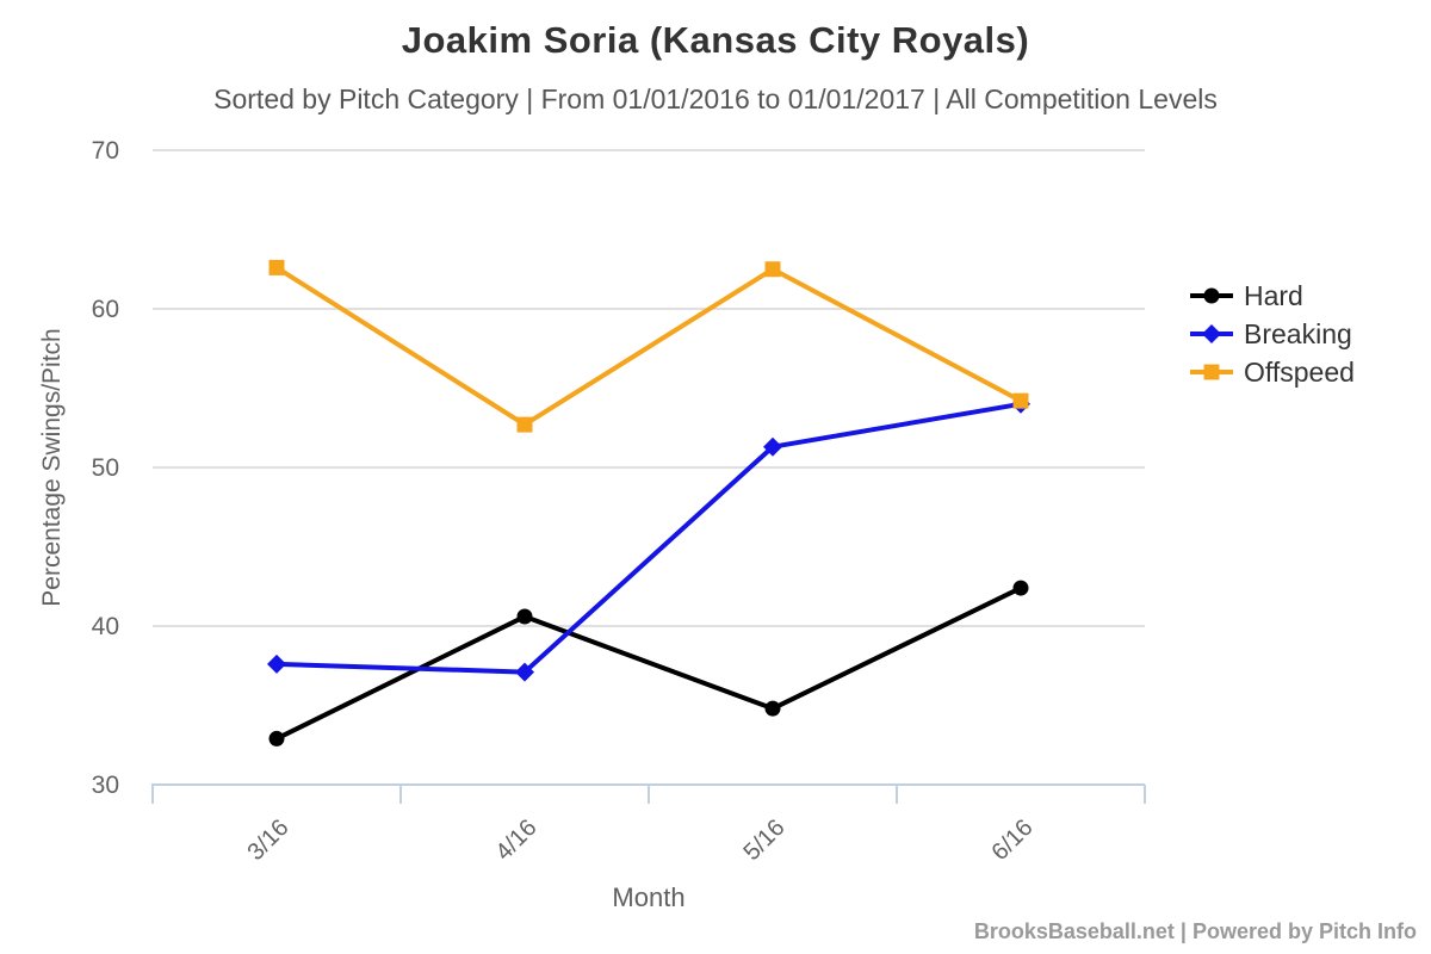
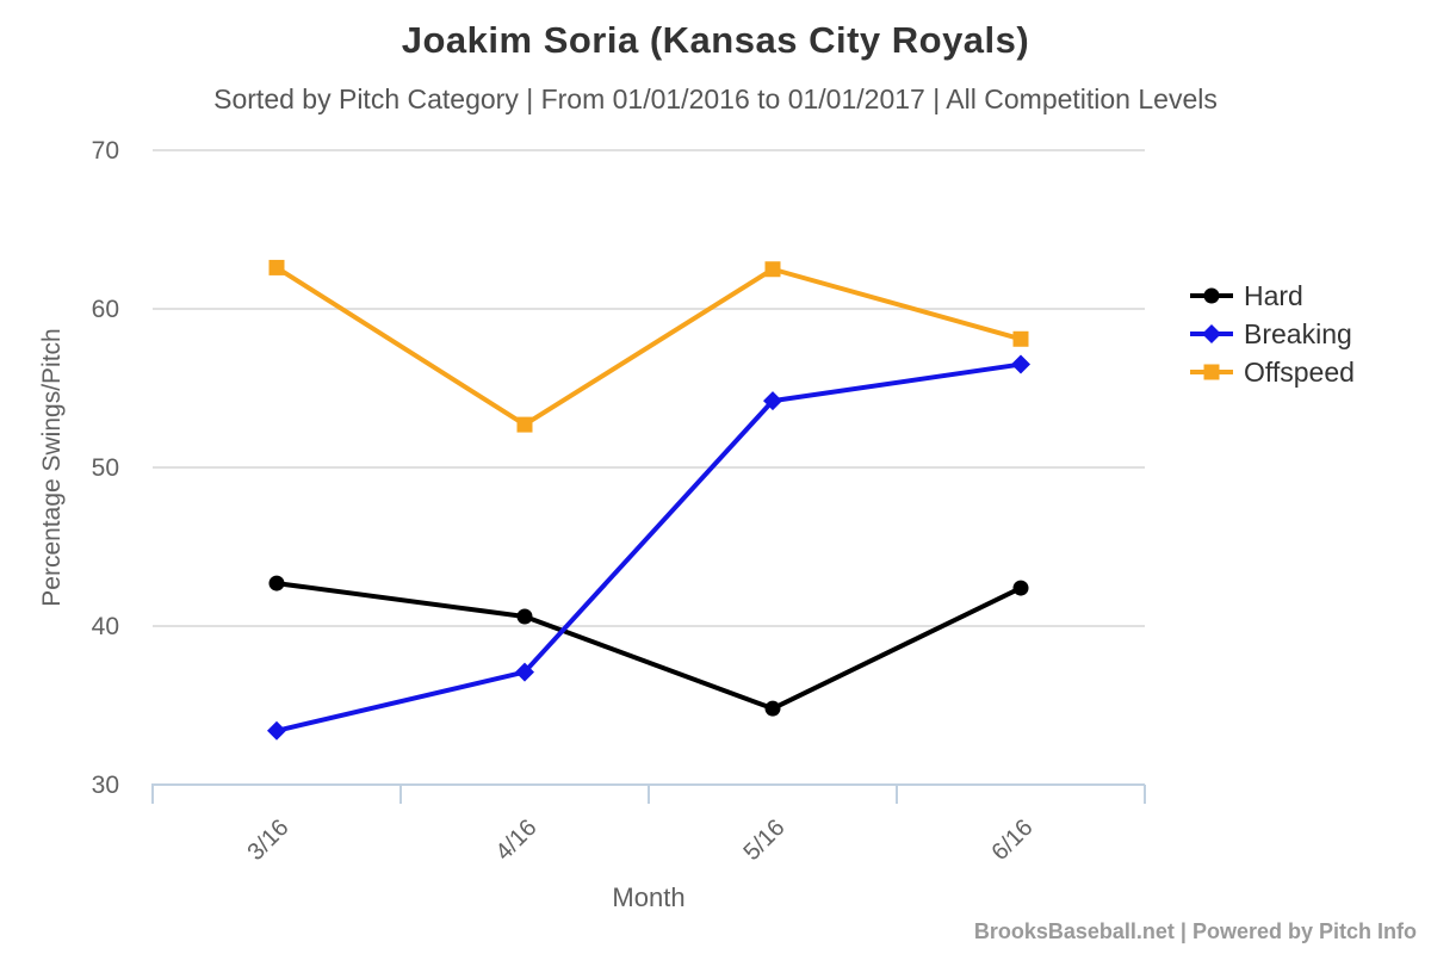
Hard/3/16: 32.9 -> 42.7
Breaking/3/16: 37.6 -> 33.4
Breaking/5/16: 51.3 -> 54.2
Breaking/6/16: 54.0 -> 56.5
Offspeed/6/16: 54.2 -> 58.1
